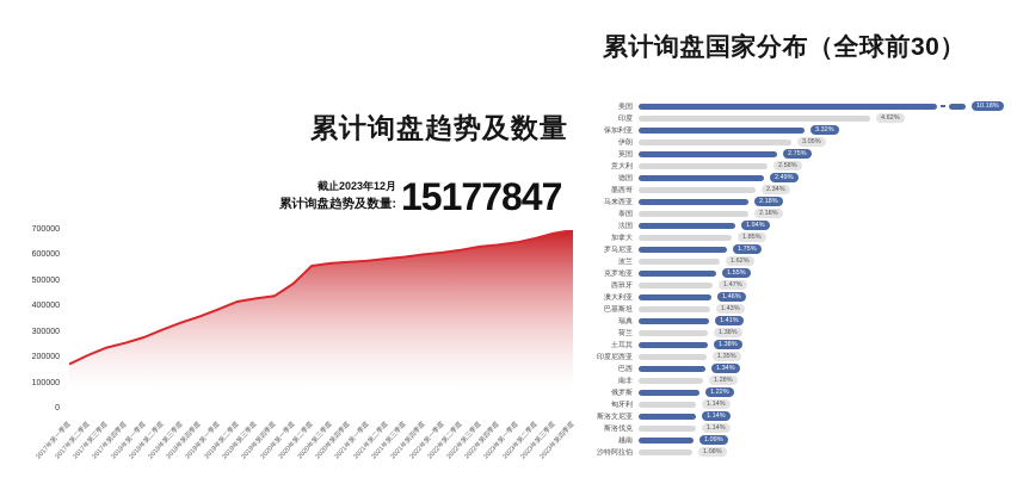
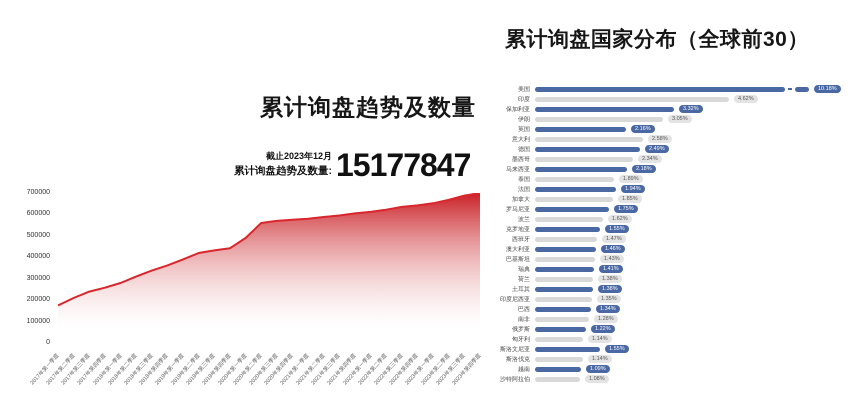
累计询盘国家分布（全球前30）/英国: 2.75% -> 2.16%
累计询盘国家分布（全球前30）/泰国: 2.18% -> 1.89%
累计询盘国家分布（全球前30）/斯洛文尼亚: 1.14% -> 1.55%
